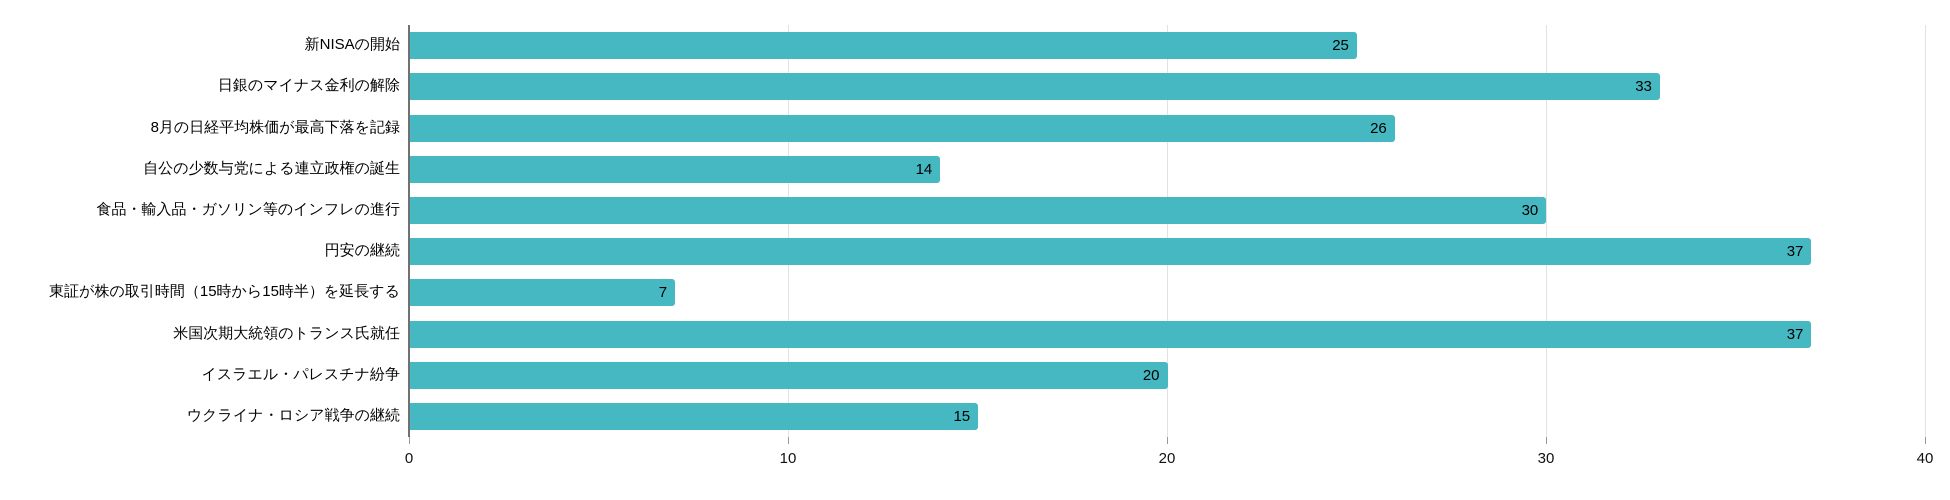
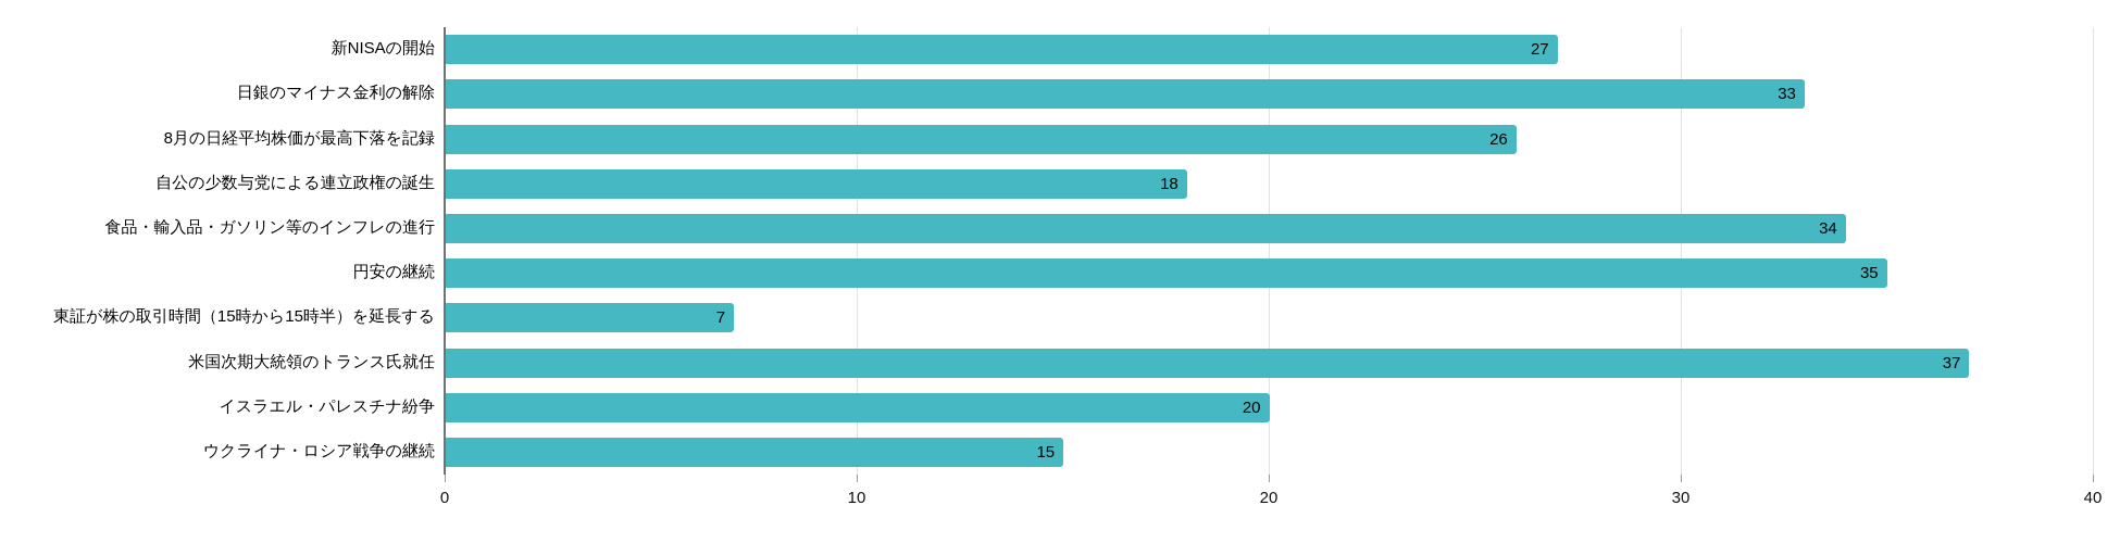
新NISAの開始: 25 -> 27
自公の少数与党による連立政権の誕生: 14 -> 18
食品・輸入品・ガソリン等のインフレの進行: 30 -> 34
円安の継続: 37 -> 35
